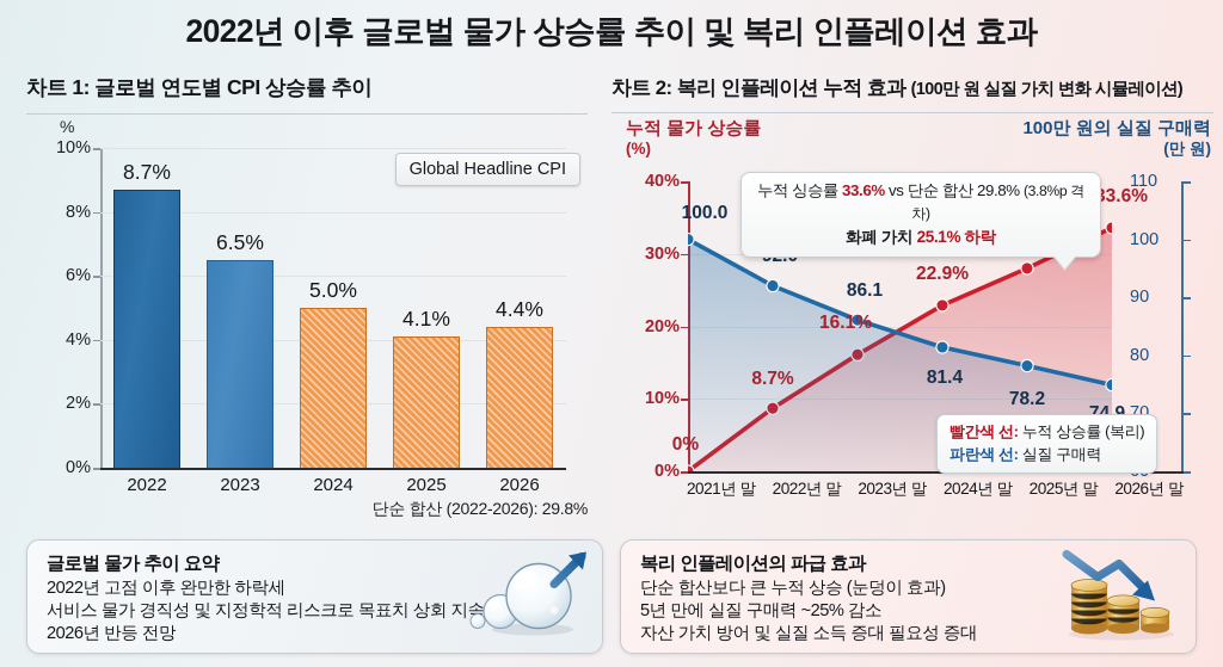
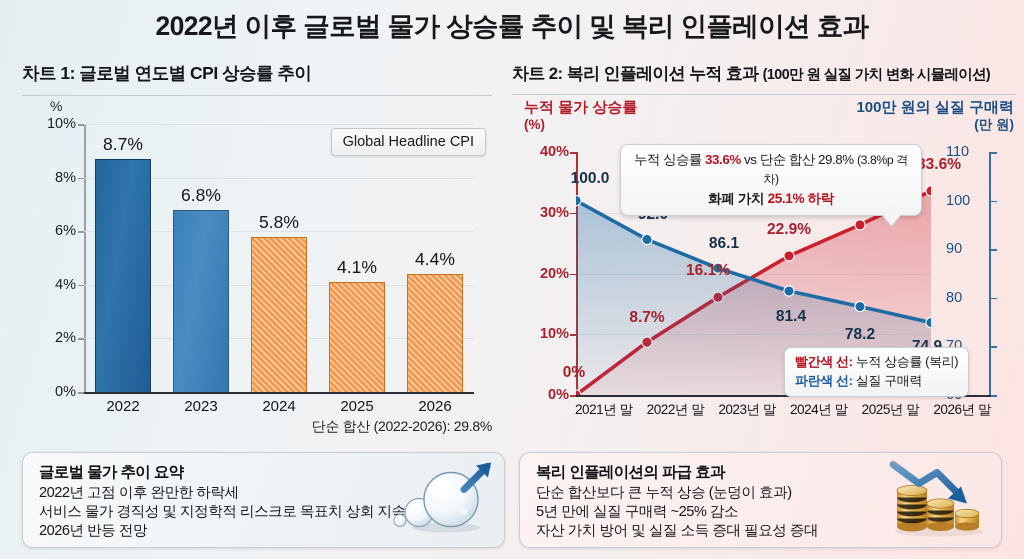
차트 1: 글로벌 연도별 CPI 상승률 추이/2023: 6.5% -> 6.8%
차트 1: 글로벌 연도별 CPI 상승률 추이/2024: 5.0% -> 5.8%
